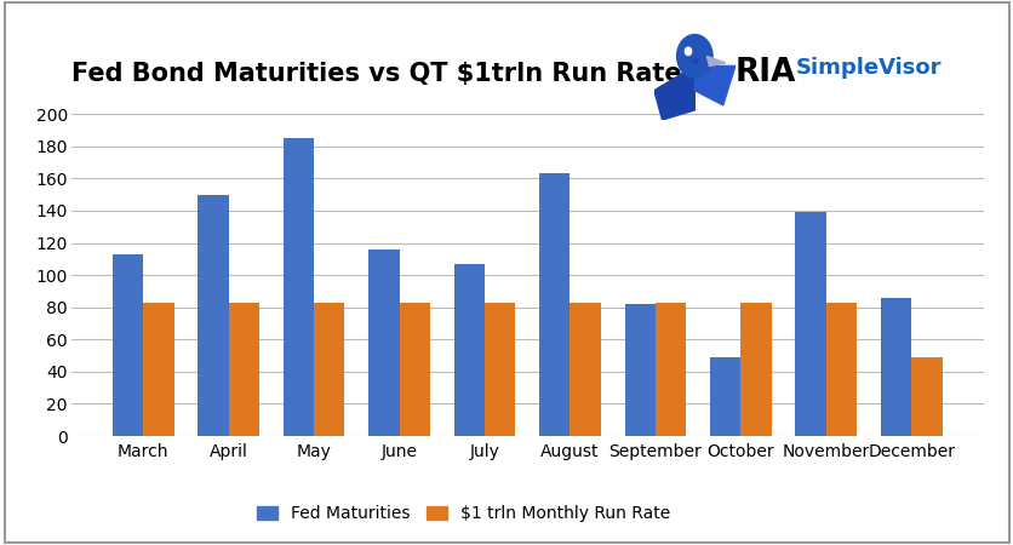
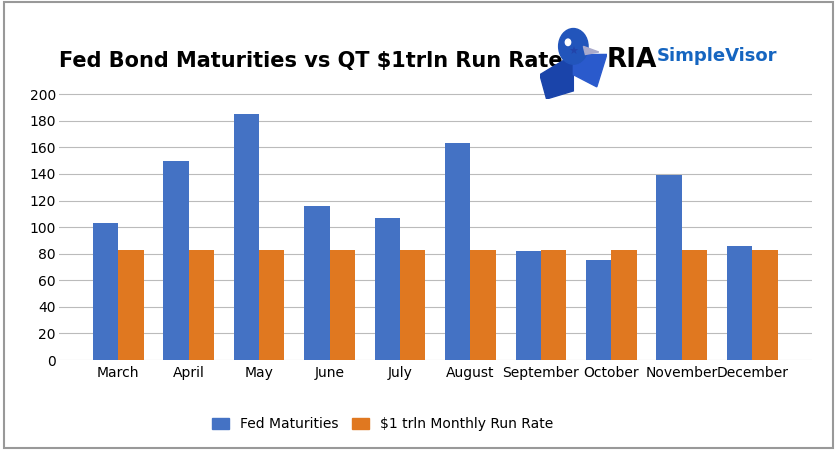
Fed Maturities/March: 113 -> 103
Fed Maturities/October: 49 -> 75
$1 trln Monthly Run Rate/December: 49 -> 83
